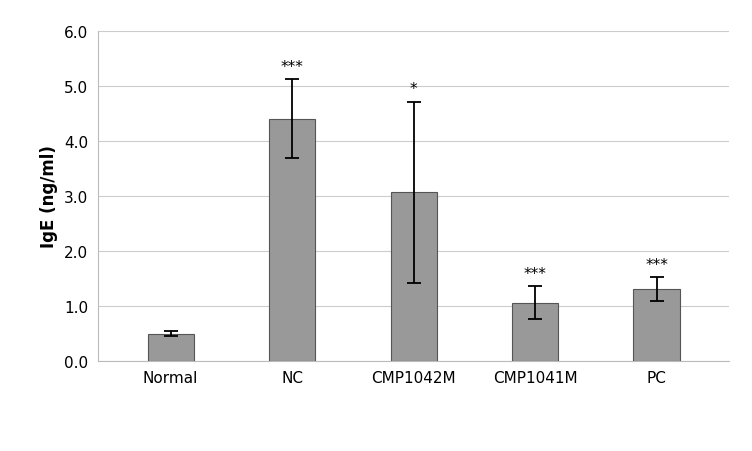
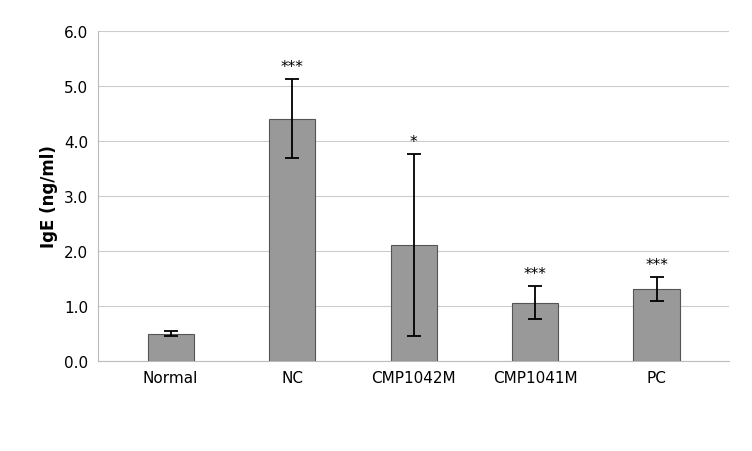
CMP1042M: 3.06 -> 2.10
